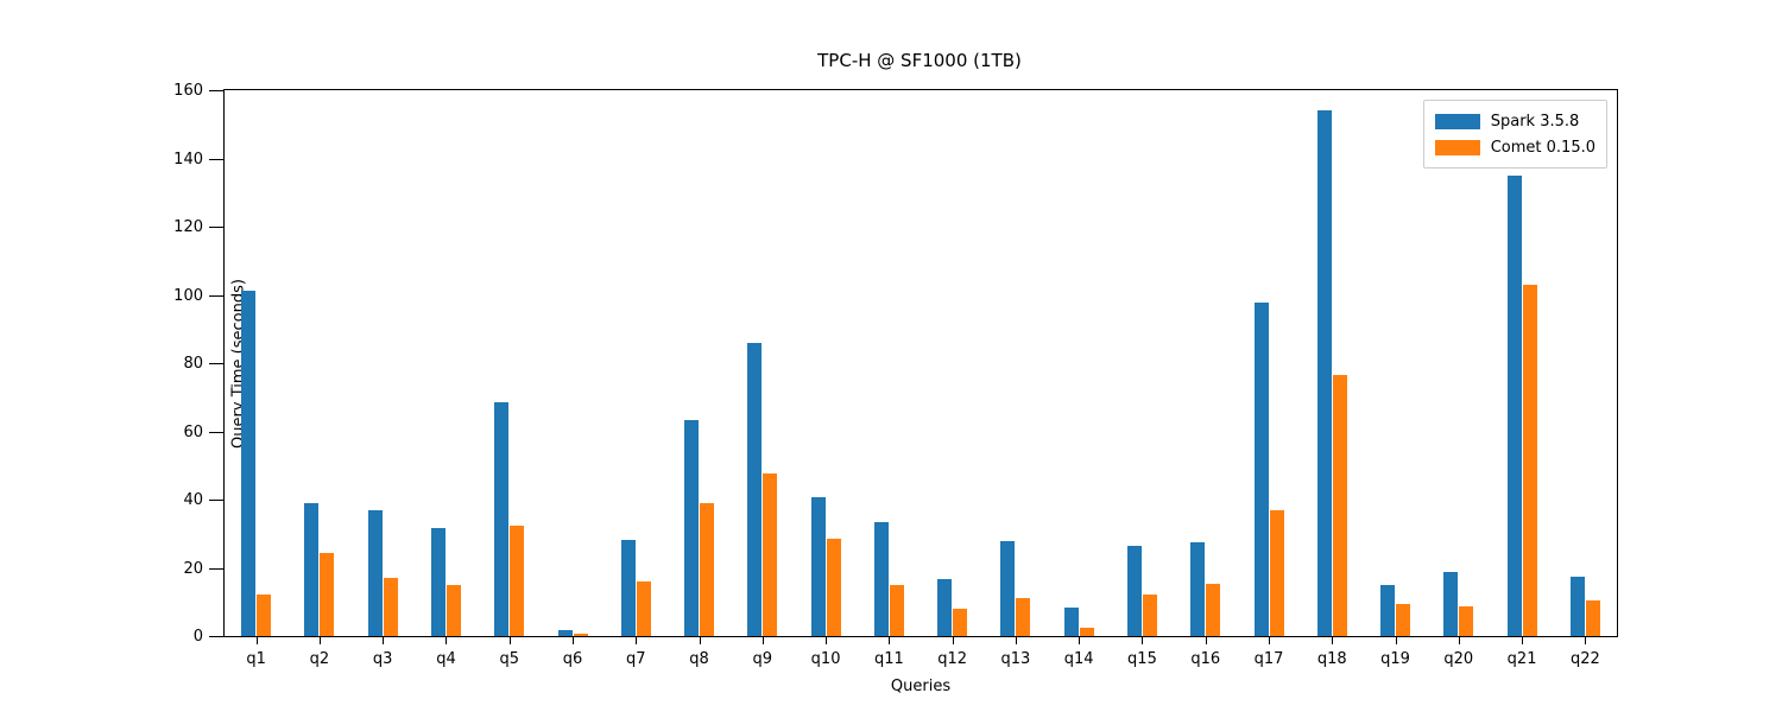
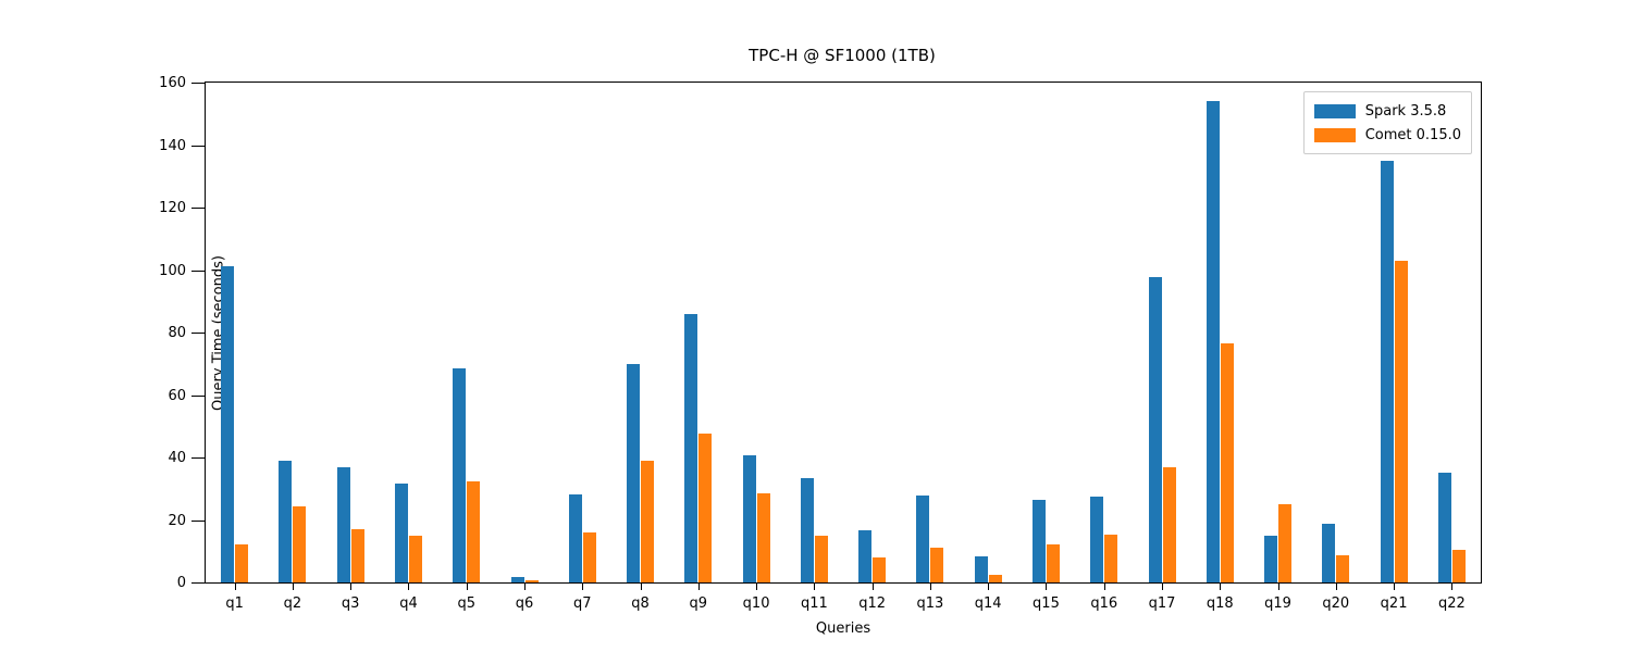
Spark 3.5.8/q8: 63 -> 70
Comet 0.15.0/q19: 10 -> 25
Spark 3.5.8/q22: 17 -> 35
